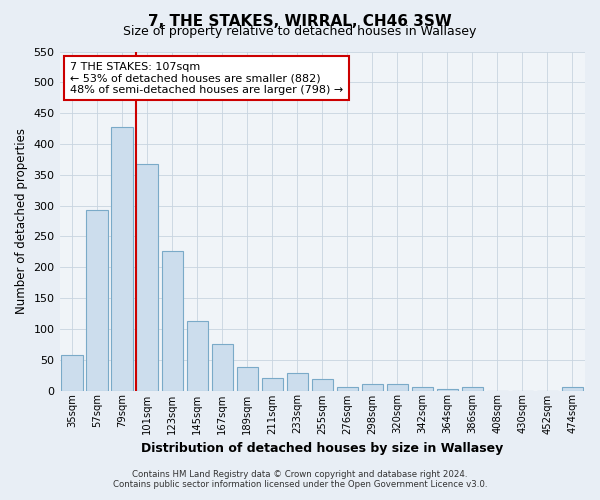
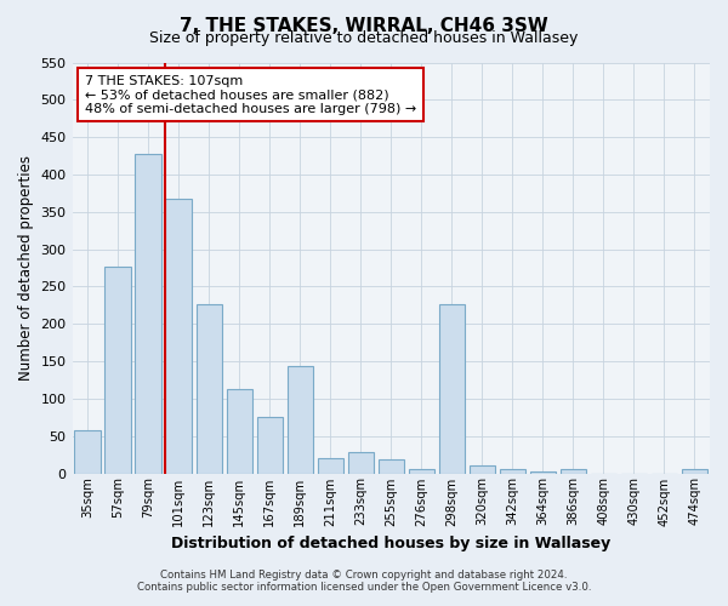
57sqm: 293 -> 276
189sqm: 38 -> 144
298sqm: 11 -> 226
